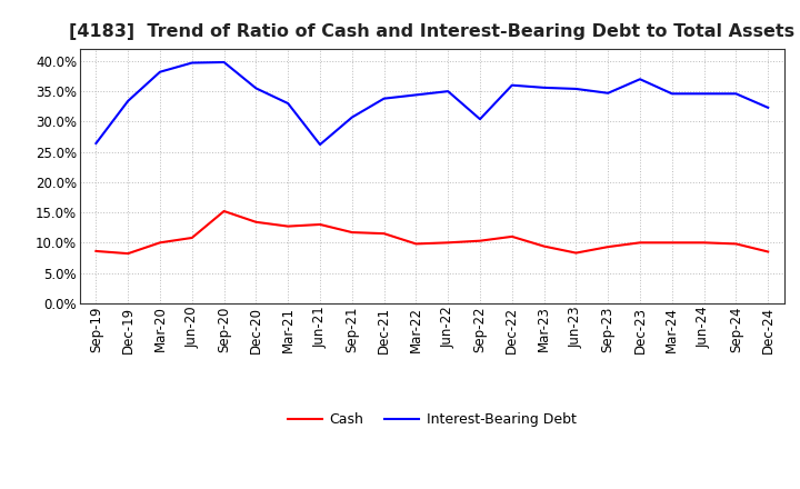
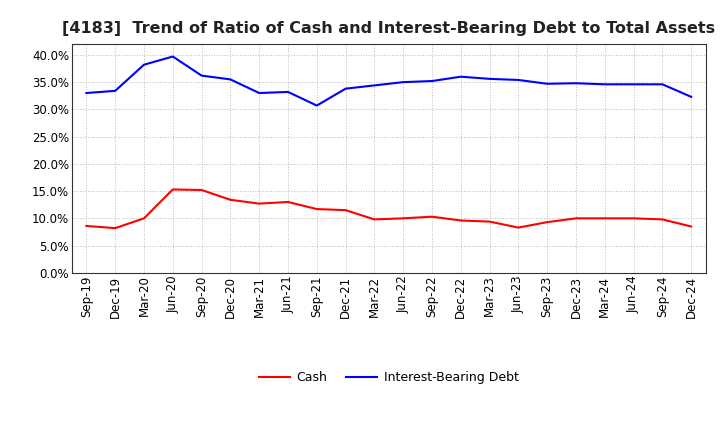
Interest-Bearing Debt/Sep-19: 26.4% -> 33.0%
Cash/Jun-20: 10.8% -> 15.3%
Interest-Bearing Debt/Sep-20: 39.8% -> 36.2%
Interest-Bearing Debt/Jun-21: 26.2% -> 33.2%
Interest-Bearing Debt/Sep-22: 30.4% -> 35.2%
Cash/Dec-22: 11.0% -> 9.6%
Interest-Bearing Debt/Dec-23: 37.0% -> 34.8%
